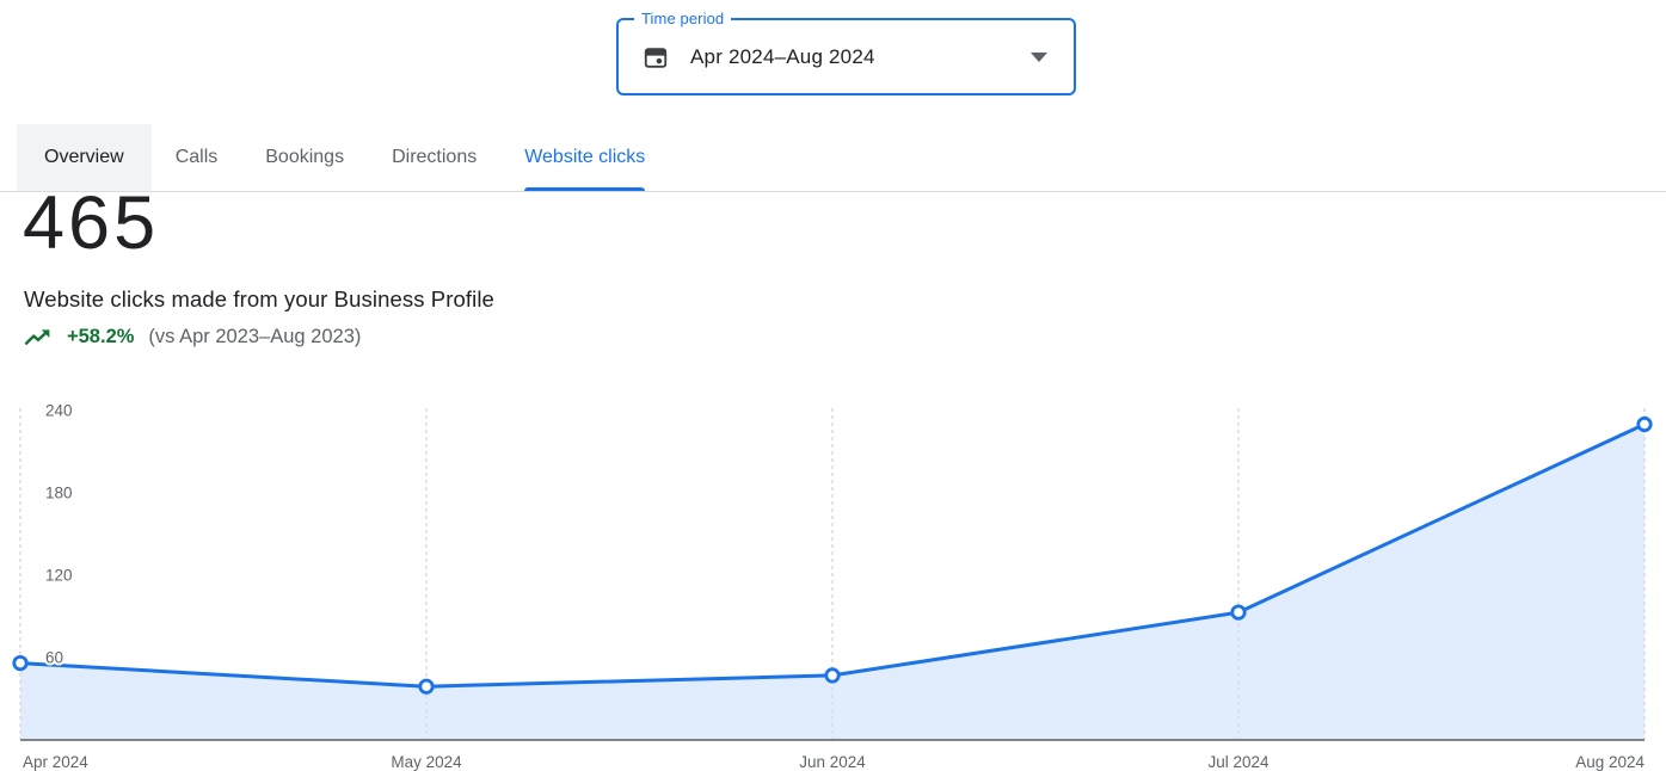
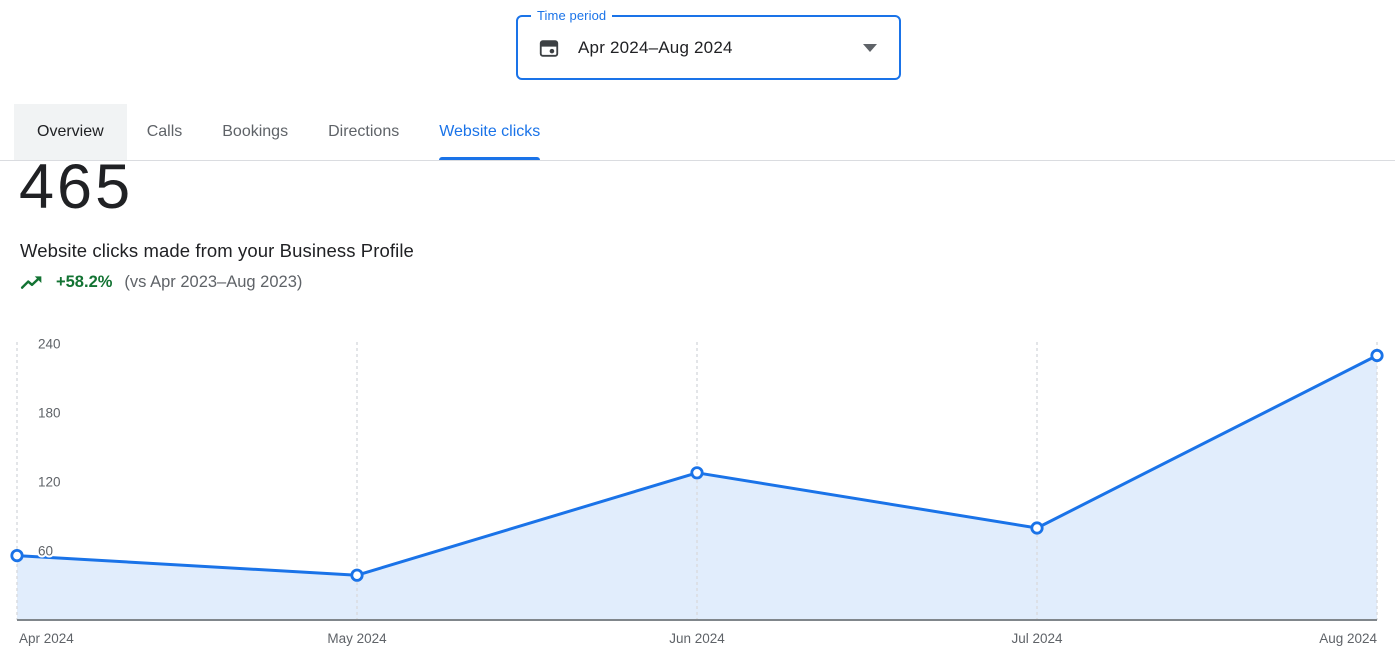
Jun 2024: 47 -> 128
Jul 2024: 93 -> 80
